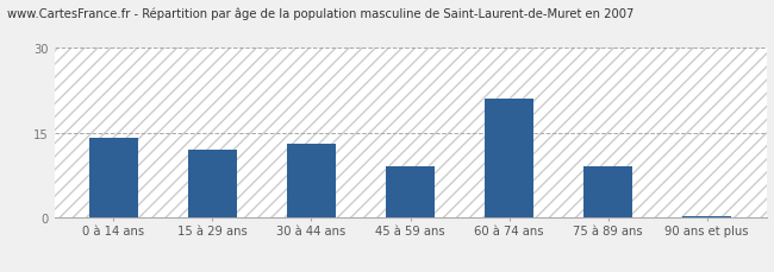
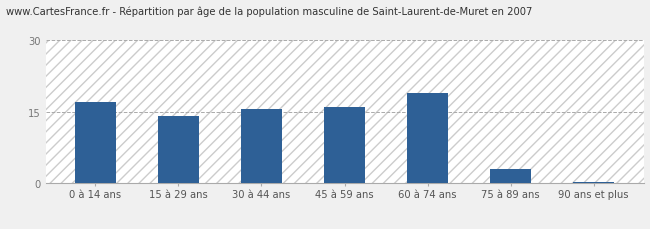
0 à 14 ans: 14.0 -> 17.0
15 à 29 ans: 12.0 -> 14.0
30 à 44 ans: 13.0 -> 15.5
45 à 59 ans: 9.0 -> 16.0
60 à 74 ans: 21.0 -> 19.0
75 à 89 ans: 9.0 -> 3.0
